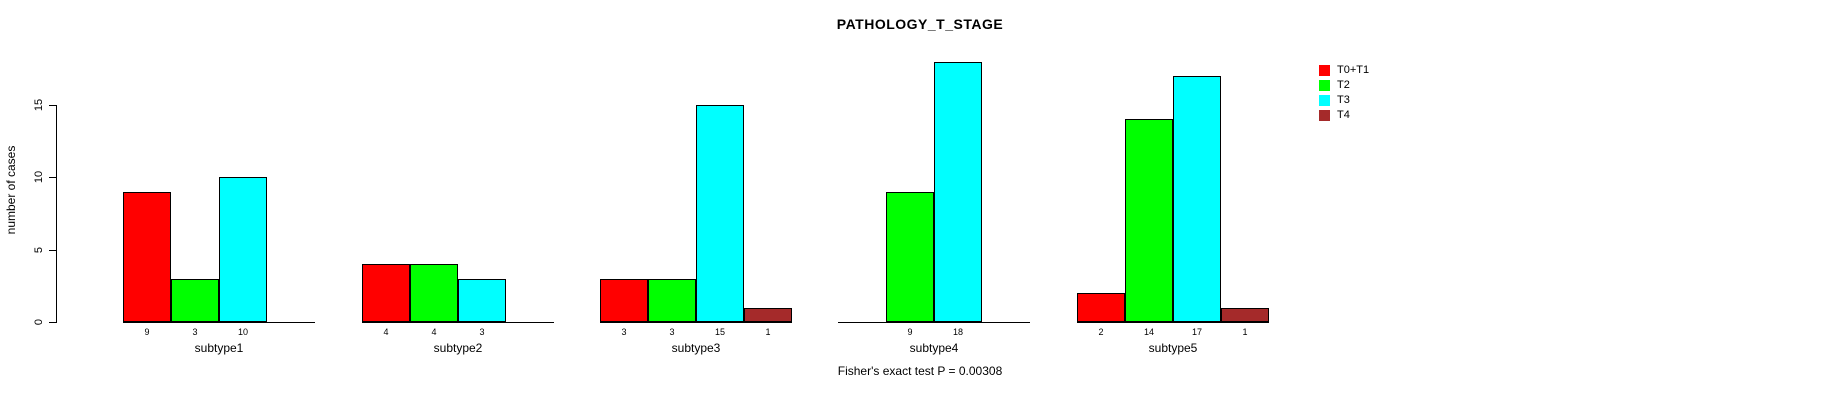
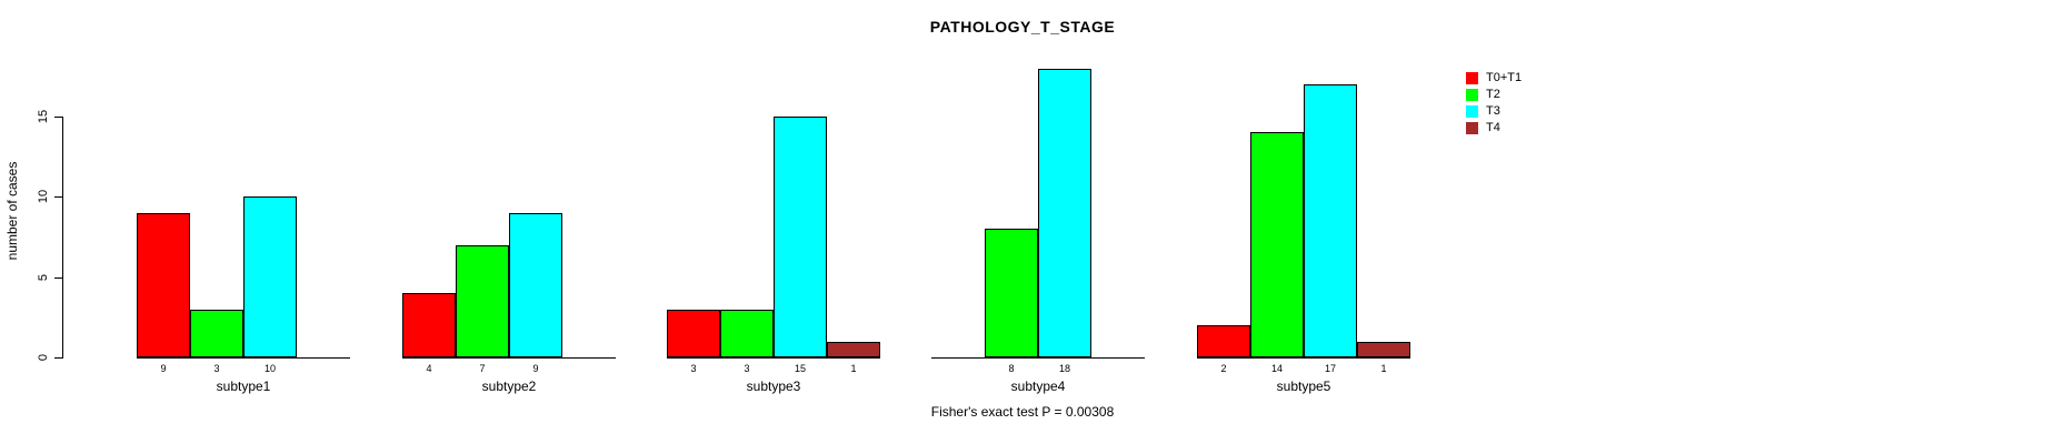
T2/subtype2: 4 -> 7
T3/subtype2: 3 -> 9
T2/subtype4: 9 -> 8
